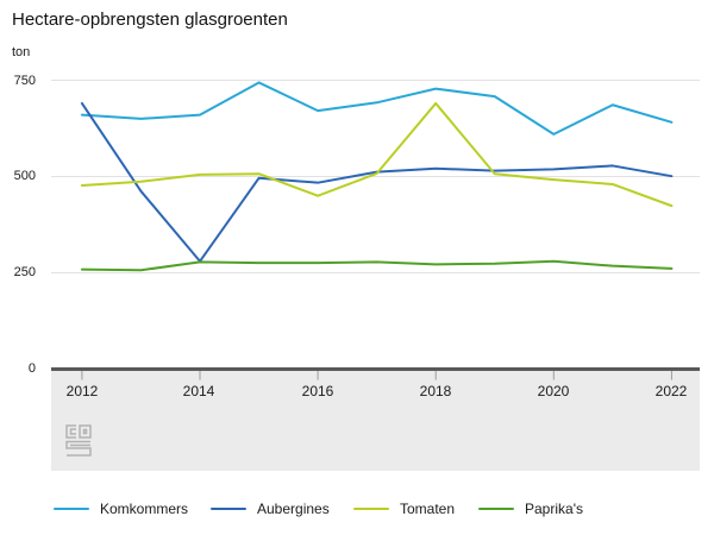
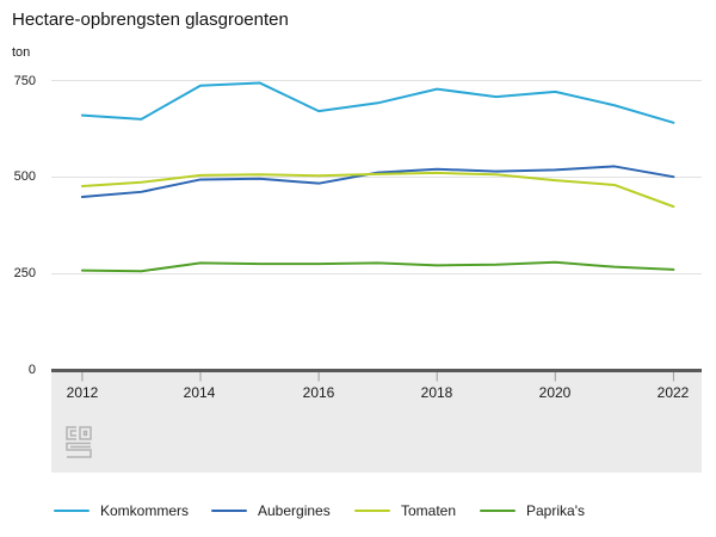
Aubergines/2012: 690 -> 450
Komkommers/2014: 660 -> 740
Aubergines/2014: 280 -> 490
Tomaten/2016: 450 -> 500
Tomaten/2018: 690 -> 510
Komkommers/2020: 610 -> 720
